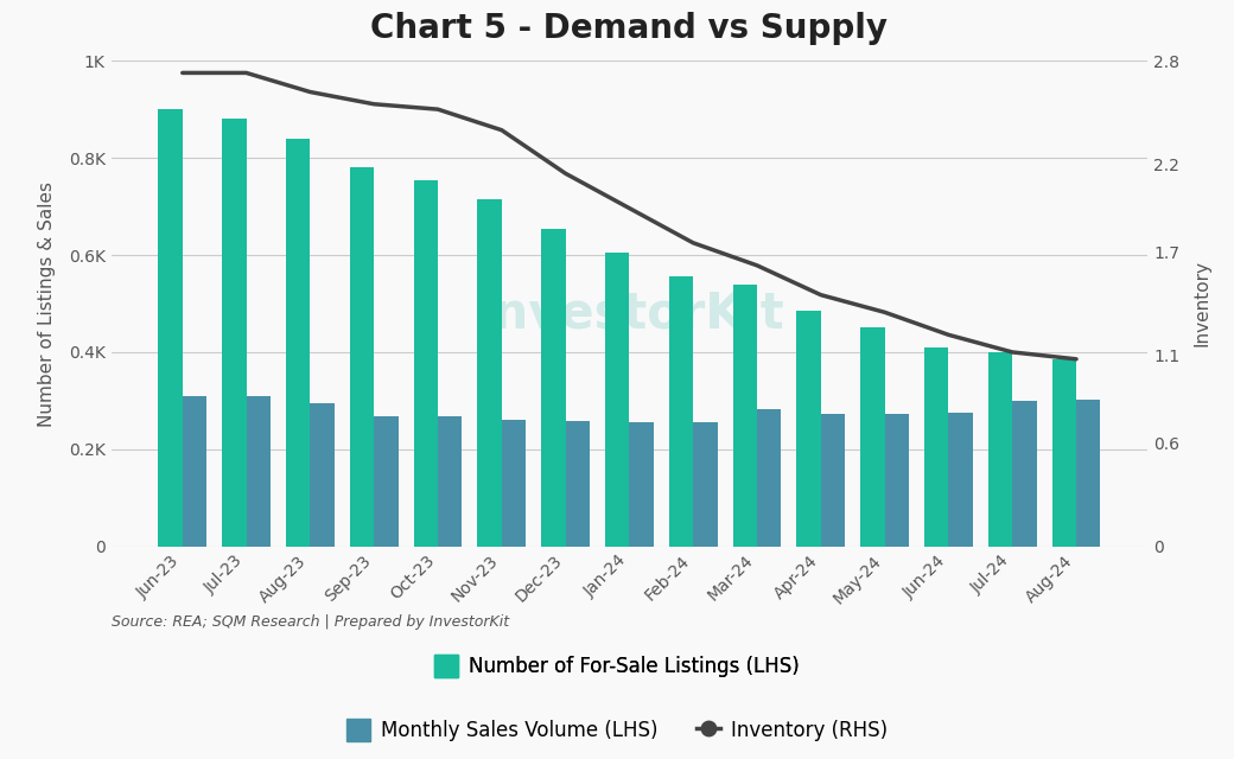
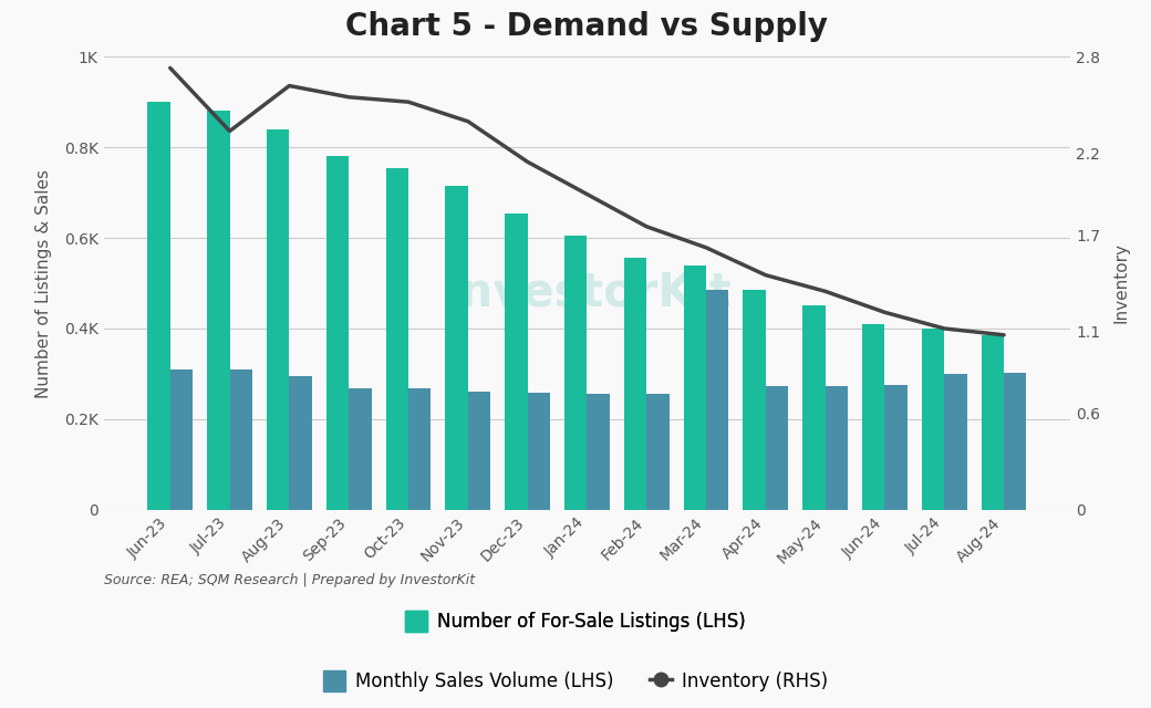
Inventory (RHS)/Jul-23: 2.73 -> 2.34
Monthly Sales Volume (LHS)/Mar-24: 0.283K -> 0.485K
